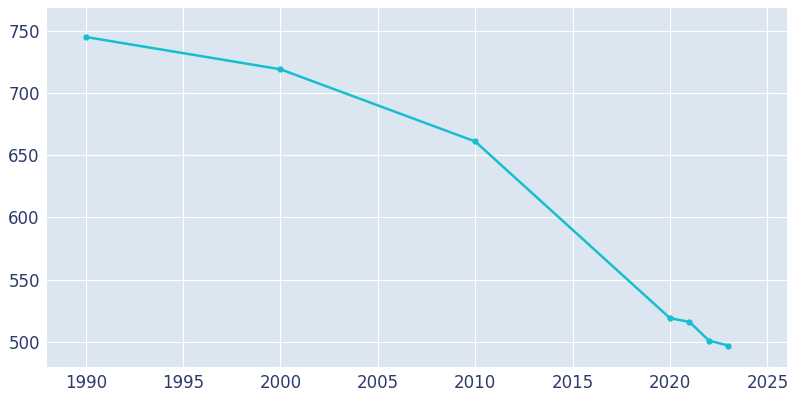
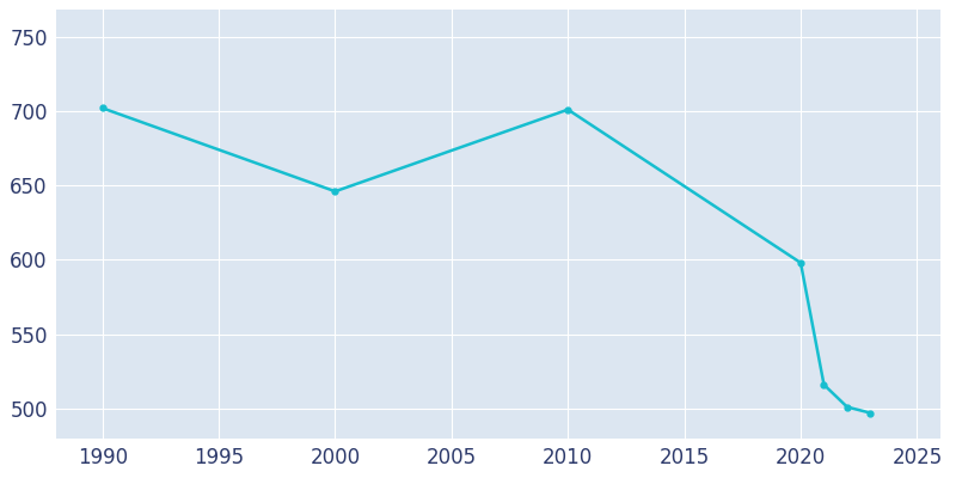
1990: 745 -> 702
2000: 719 -> 646
2010: 661 -> 701
2020: 519 -> 598
